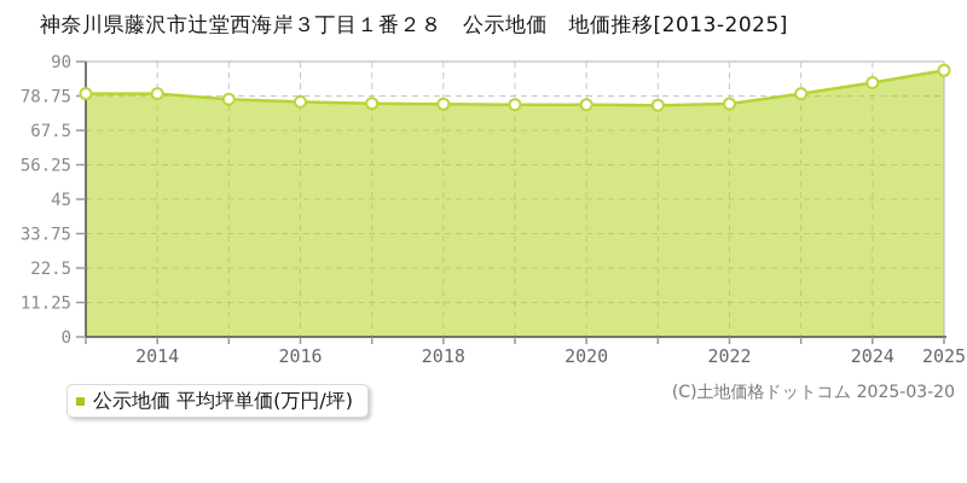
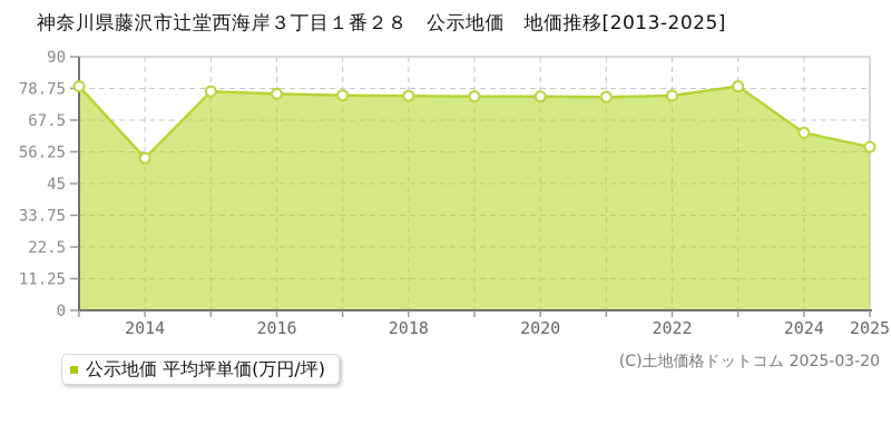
2014: 80 -> 54
2024: 83 -> 63
2025: 87 -> 58
